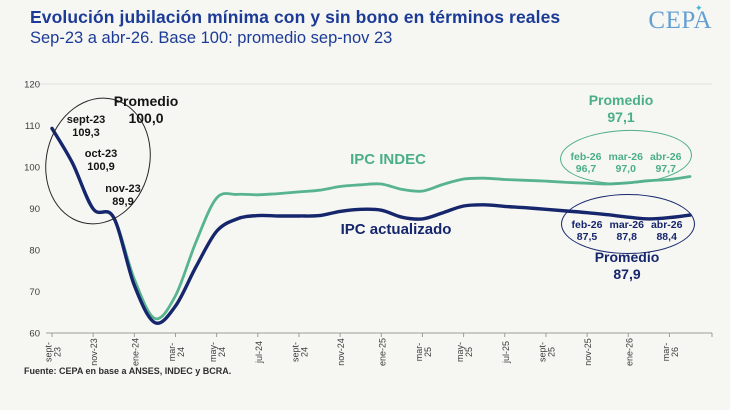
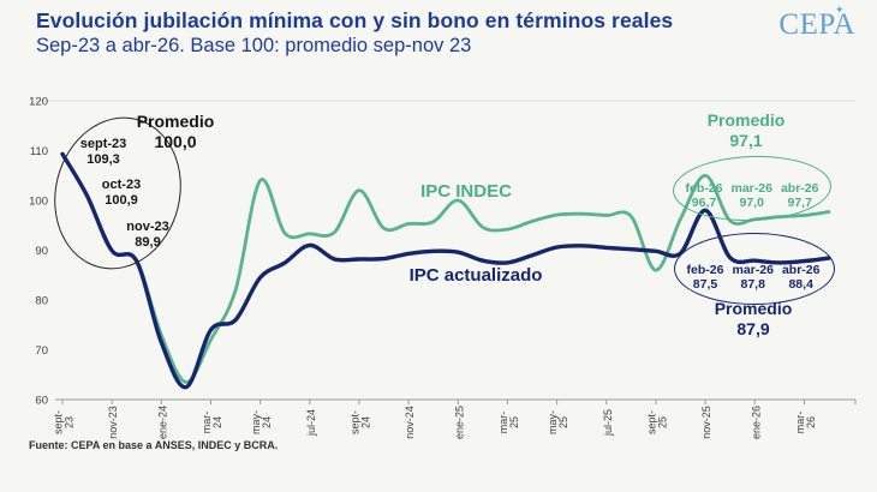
IPC INDEC/mar-24: 69 -> 72
IPC actualizado/mar-24: 66 -> 74
IPC INDEC/may-24: 92 -> 104
IPC actualizado/jul-24: 88 -> 91
IPC INDEC/sept-24: 94 -> 102
IPC INDEC/ene-25: 96 -> 100
IPC INDEC/sept-25: 97 -> 86
IPC INDEC/nov-25: 96 -> 105
IPC actualizado/nov-25: 89 -> 98
